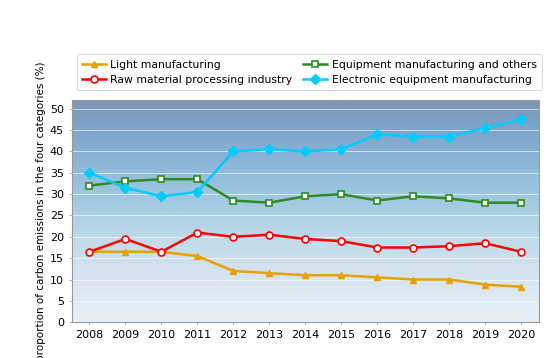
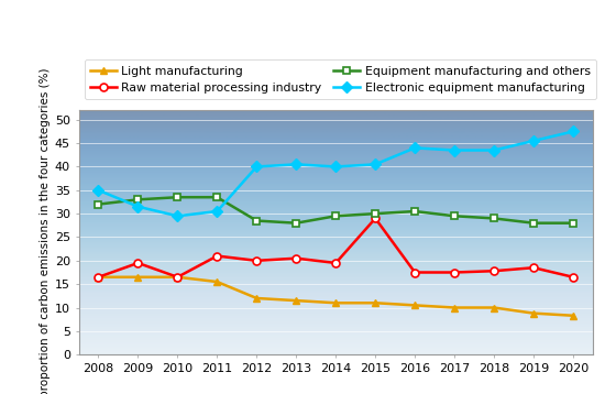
Raw material processing industry/2015: 19.0 -> 29.0
Equipment manufacturing and others/2016: 28.5 -> 30.5
